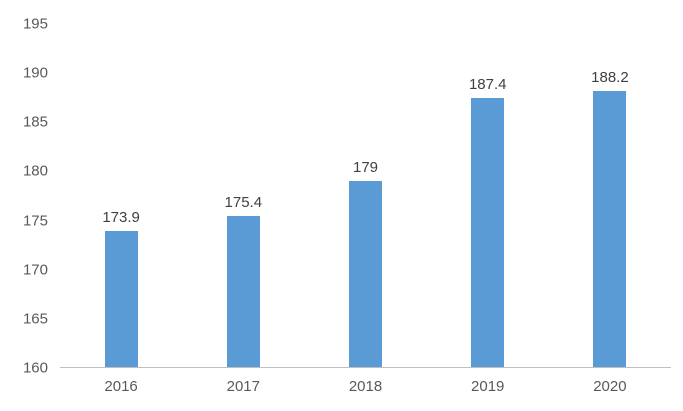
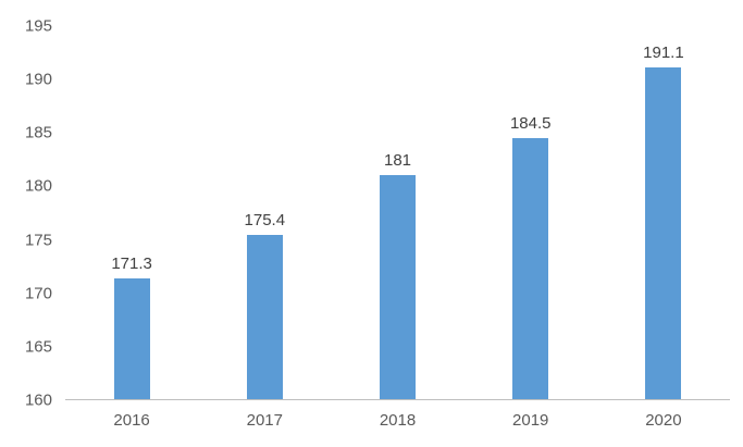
2016: 173.9 -> 171.3
2018: 179 -> 181
2019: 187.4 -> 184.5
2020: 188.2 -> 191.1
